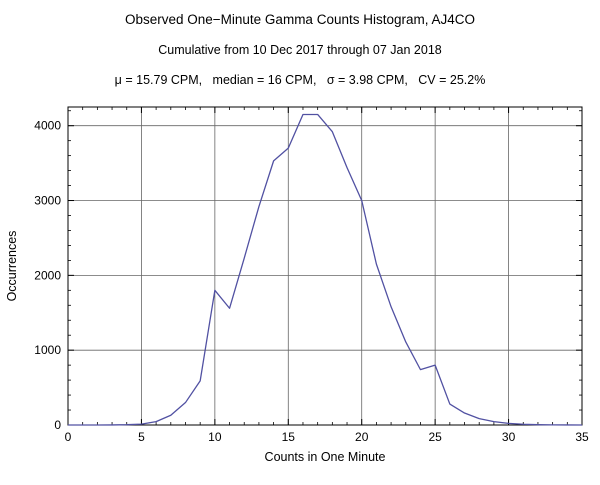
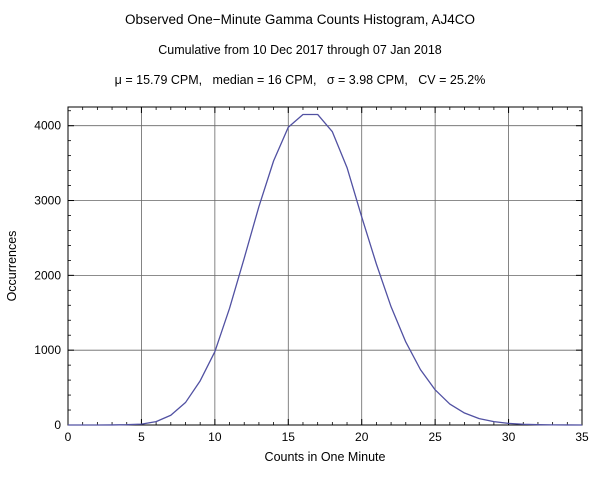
10: 1800 -> 1000
15: 3700 -> 4000
20: 3000 -> 2800
25: 800 -> 500
